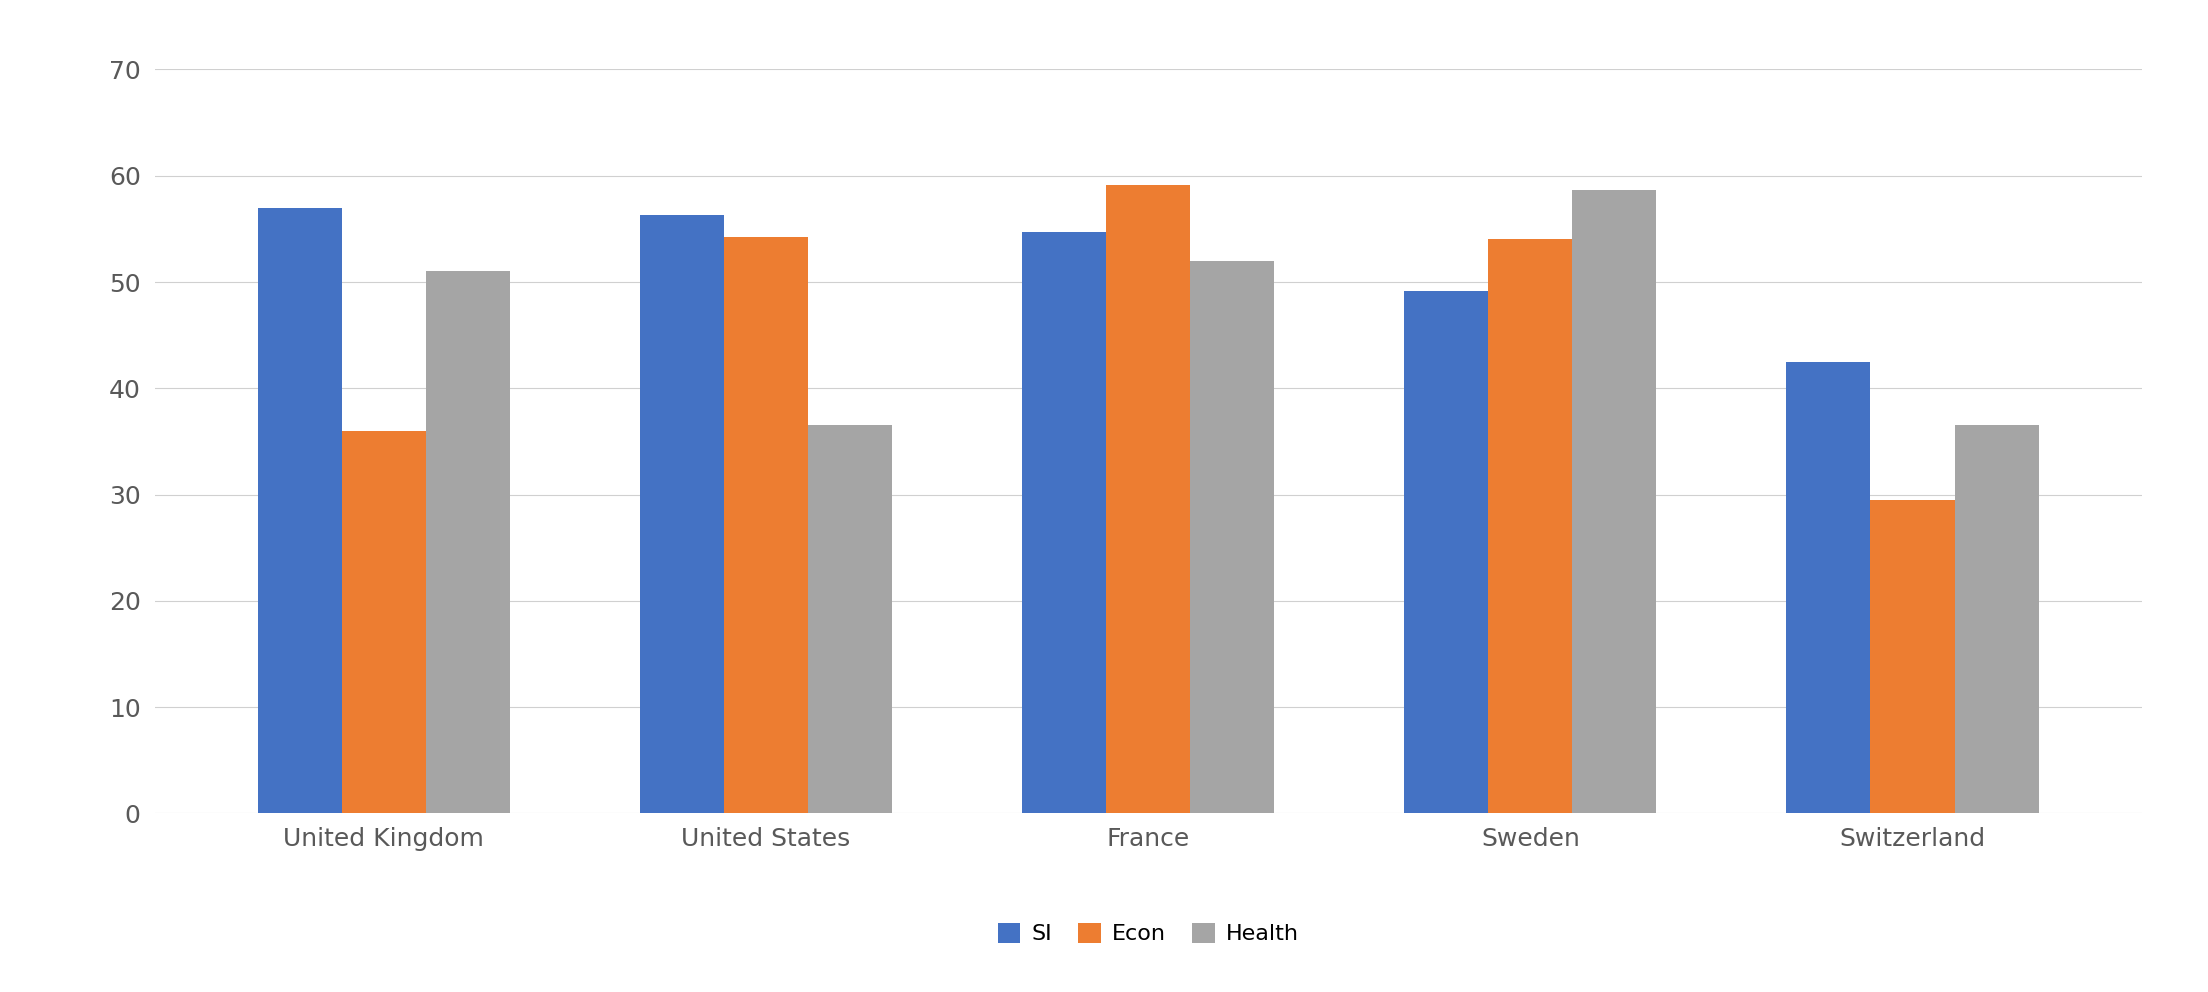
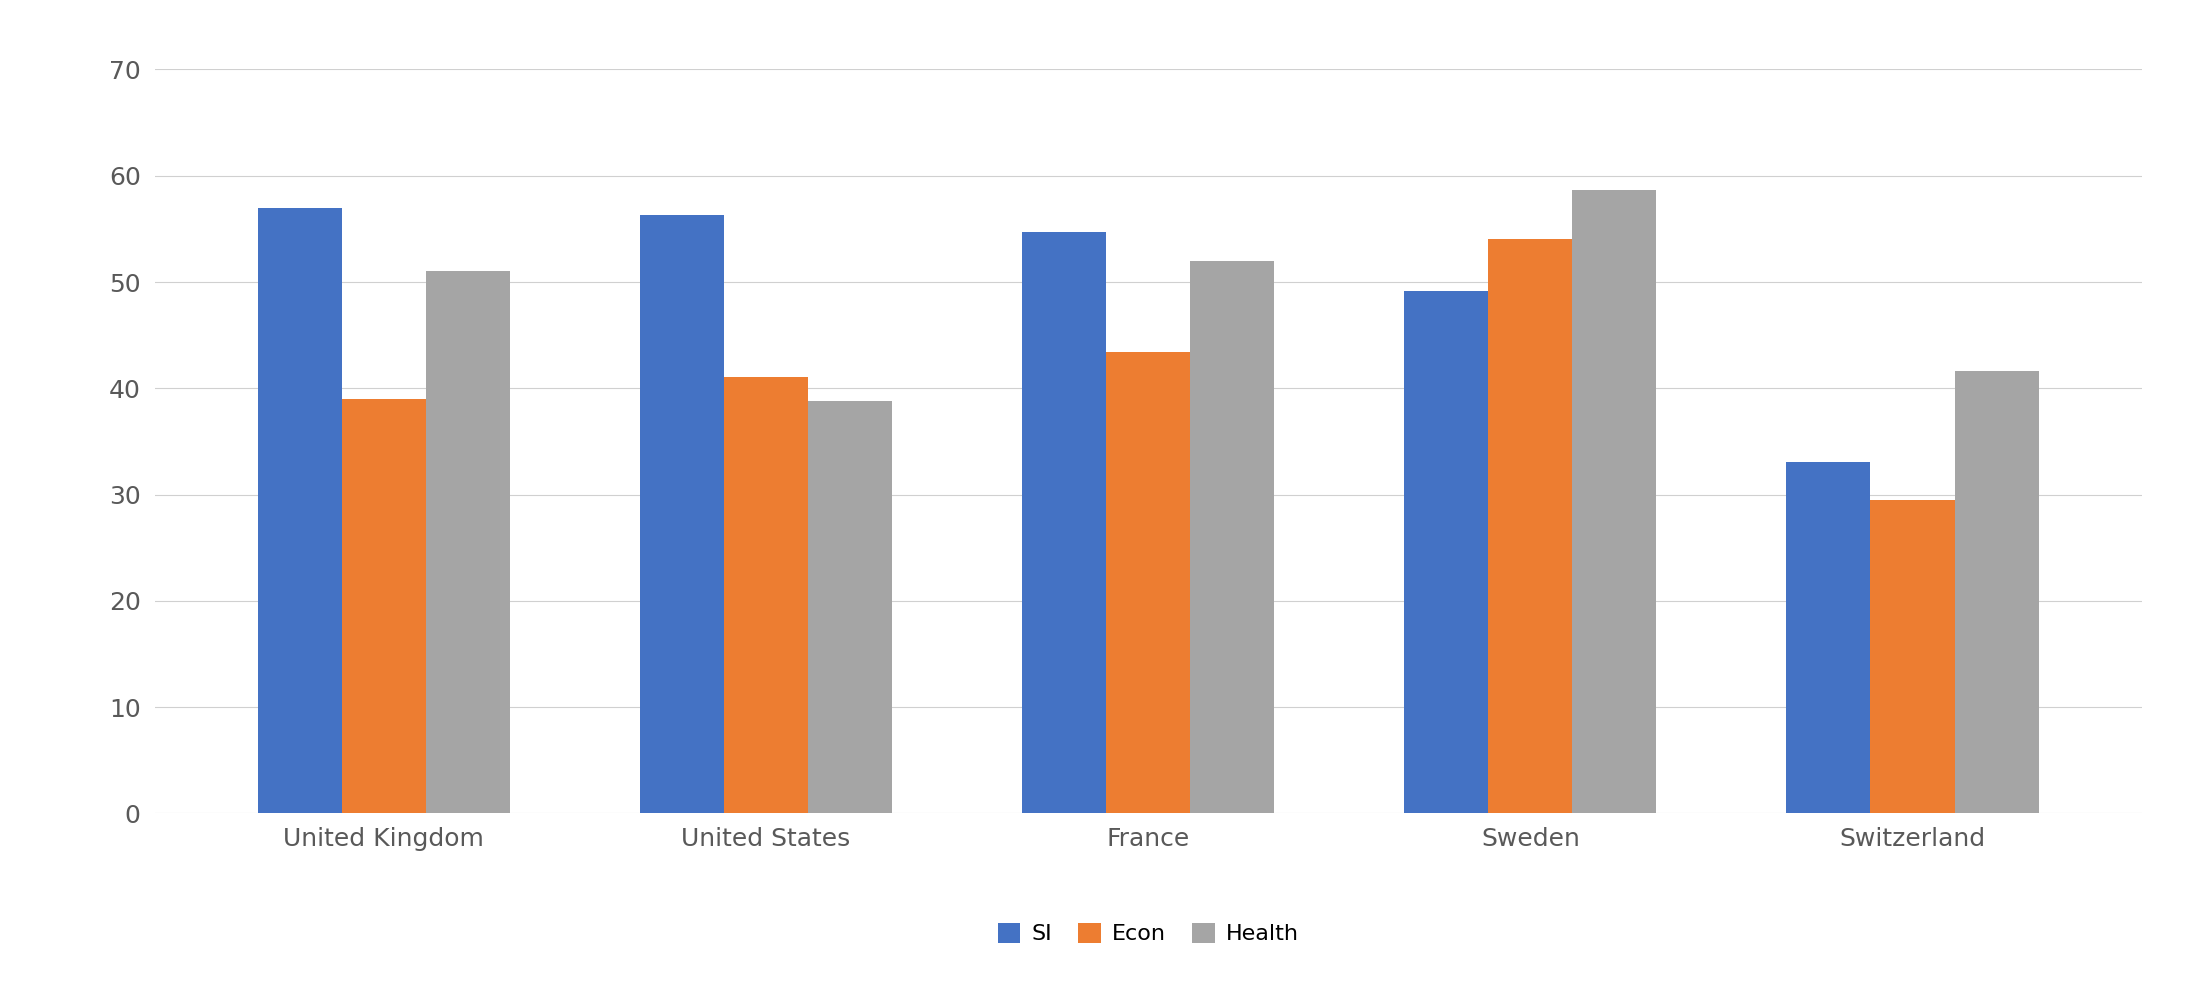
Econ/United Kingdom: 36.0 -> 39.0
Econ/United States: 54.2 -> 41.1
Health/United States: 36.5 -> 38.8
Econ/France: 59.1 -> 43.4
SI/Switzerland: 42.5 -> 33.1
Health/Switzerland: 36.5 -> 41.6
